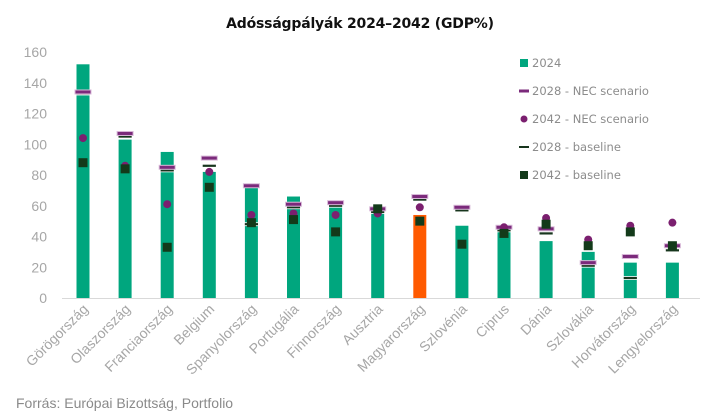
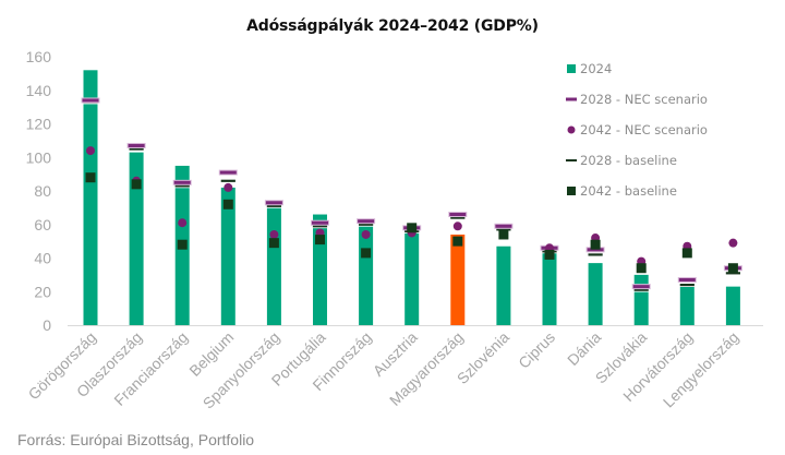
2042 - baseline/Franciaország: 33 -> 48
2028 - baseline/Spanyolország: 48 -> 71
2042 - baseline/Szlovénia: 35 -> 54
2028 - baseline/Horvátország: 13 -> 24
